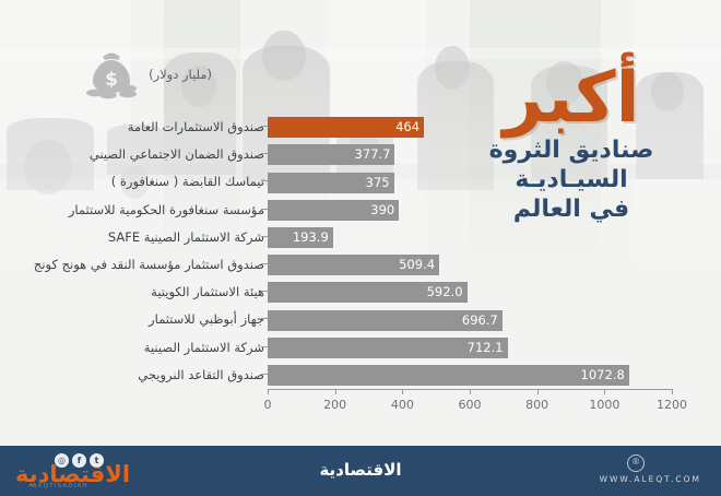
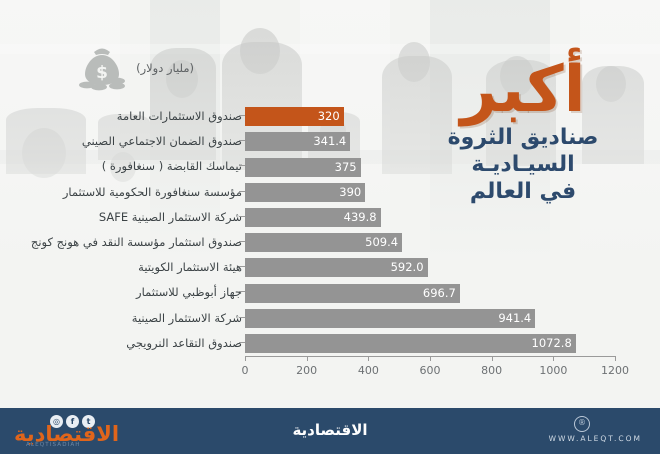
صندوق الاستثمارات العامة: 464 -> 320
صندوق الضمان الاجتماعي الصيني: 377.7 -> 341.4
شركة الاستثمار الصينية SAFE: 193.9 -> 439.8
شركة الاستثمار الصينية: 712.1 -> 941.4
